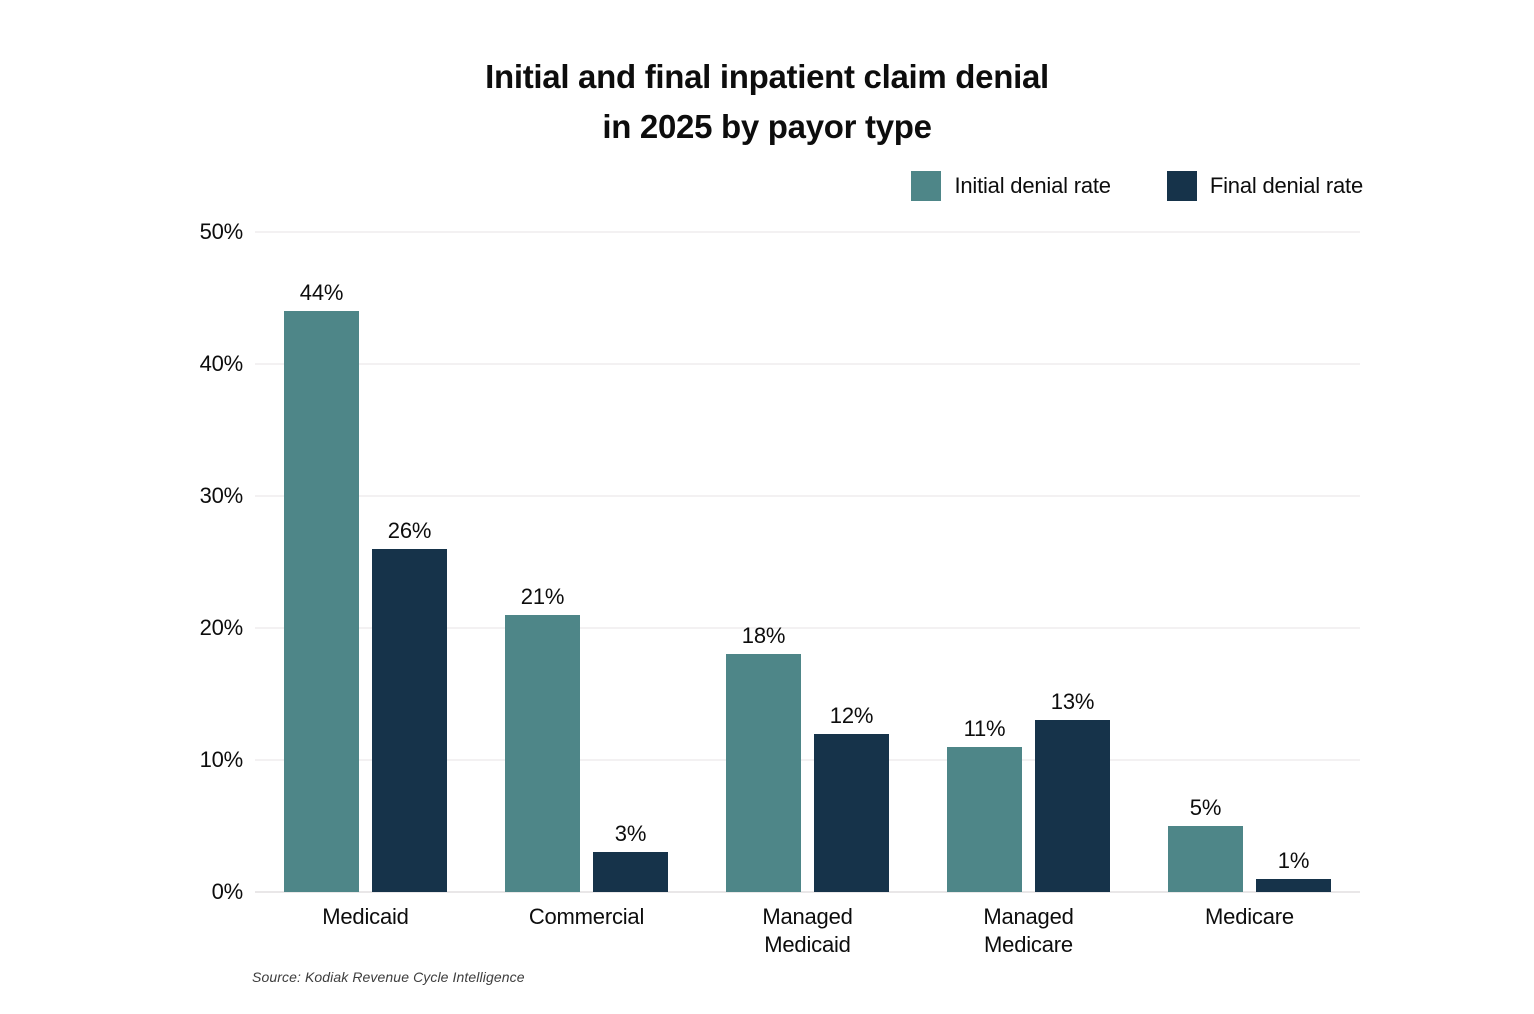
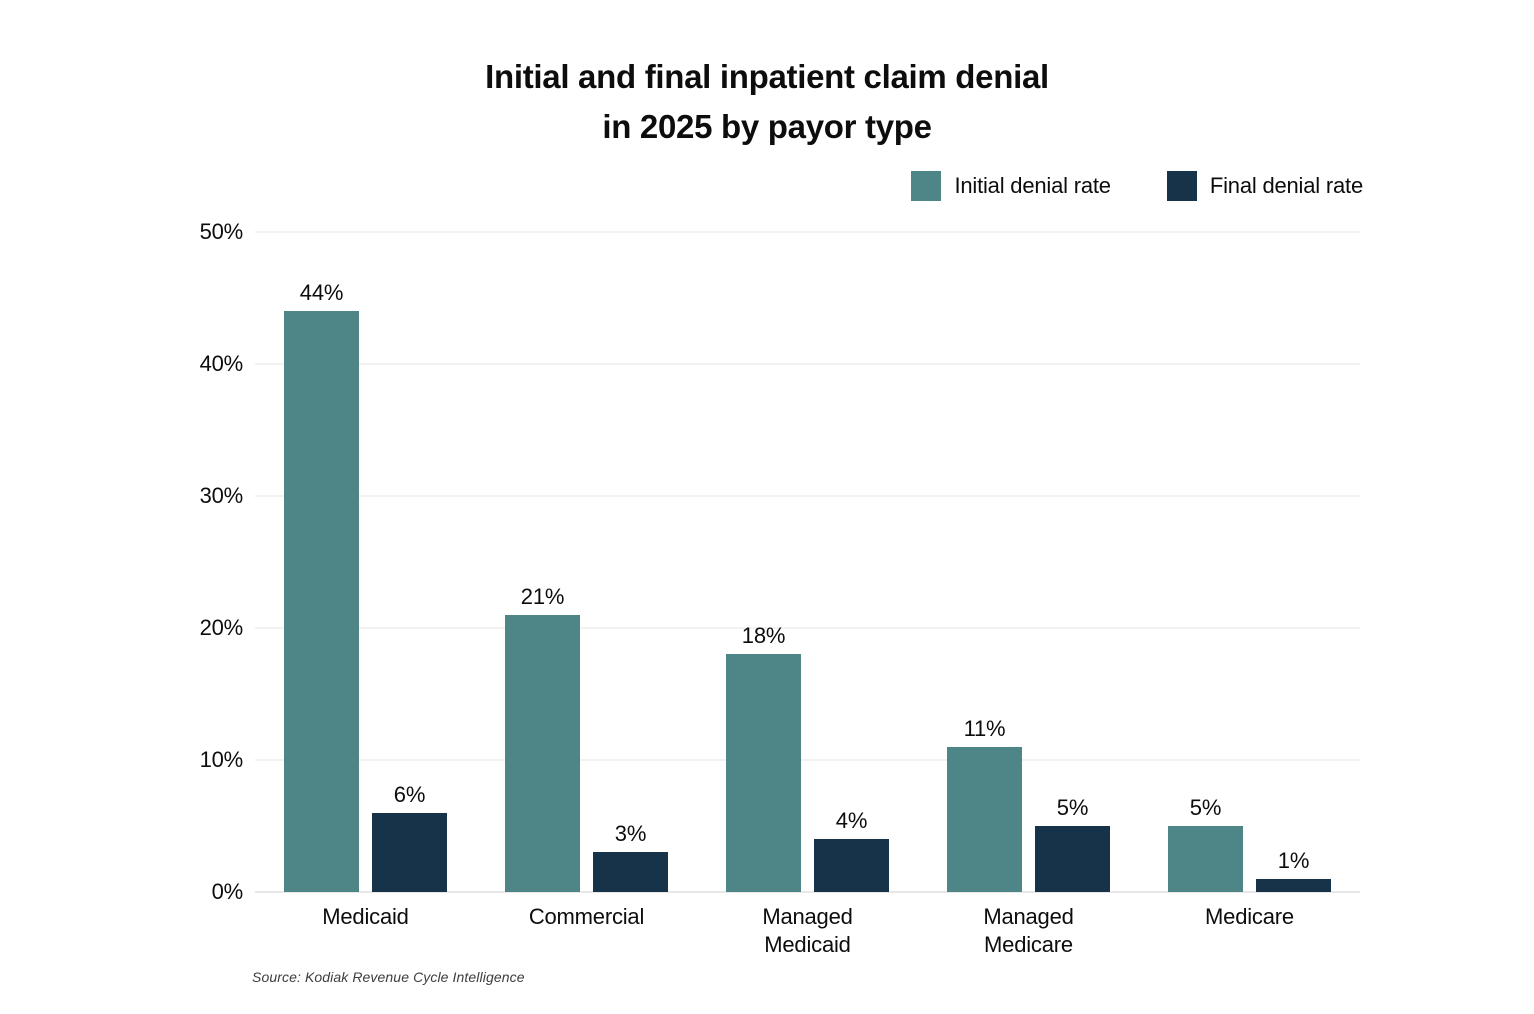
Final denial rate/Medicaid: 26% -> 6%
Final denial rate/Managed Medicaid: 12% -> 4%
Final denial rate/Managed Medicare: 13% -> 5%
